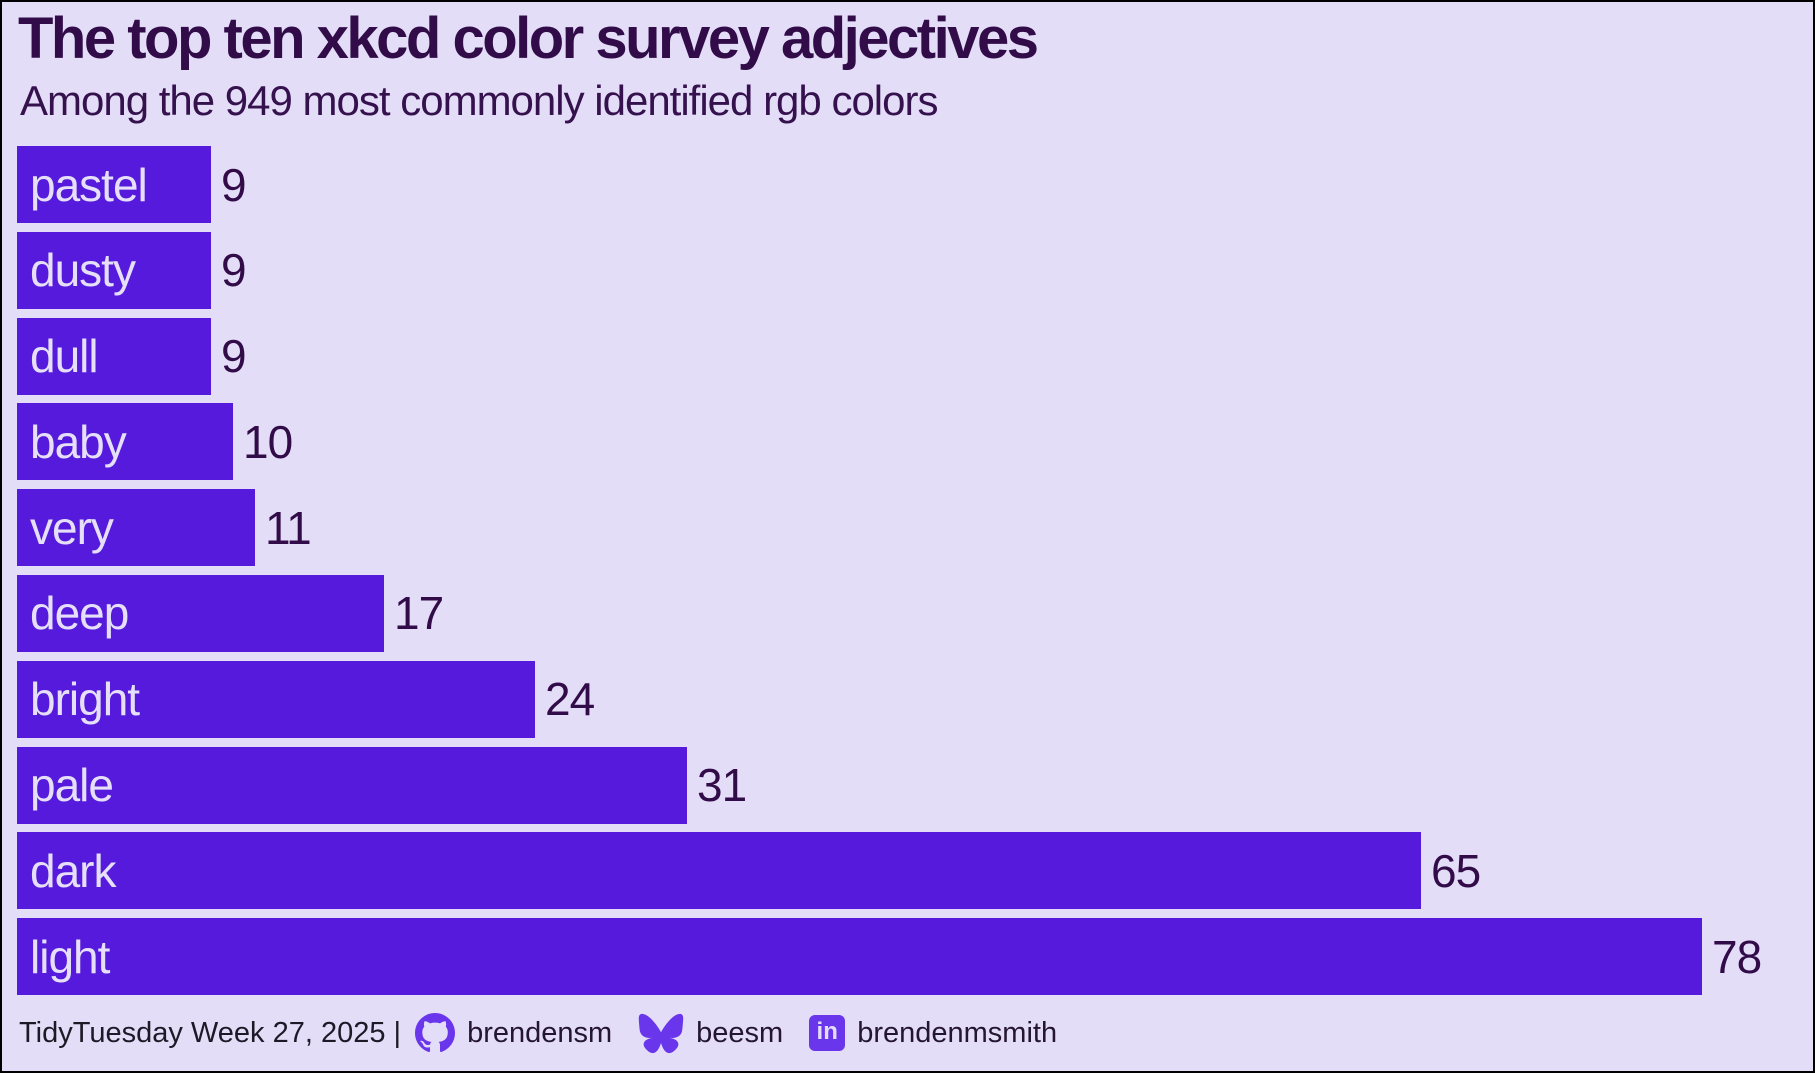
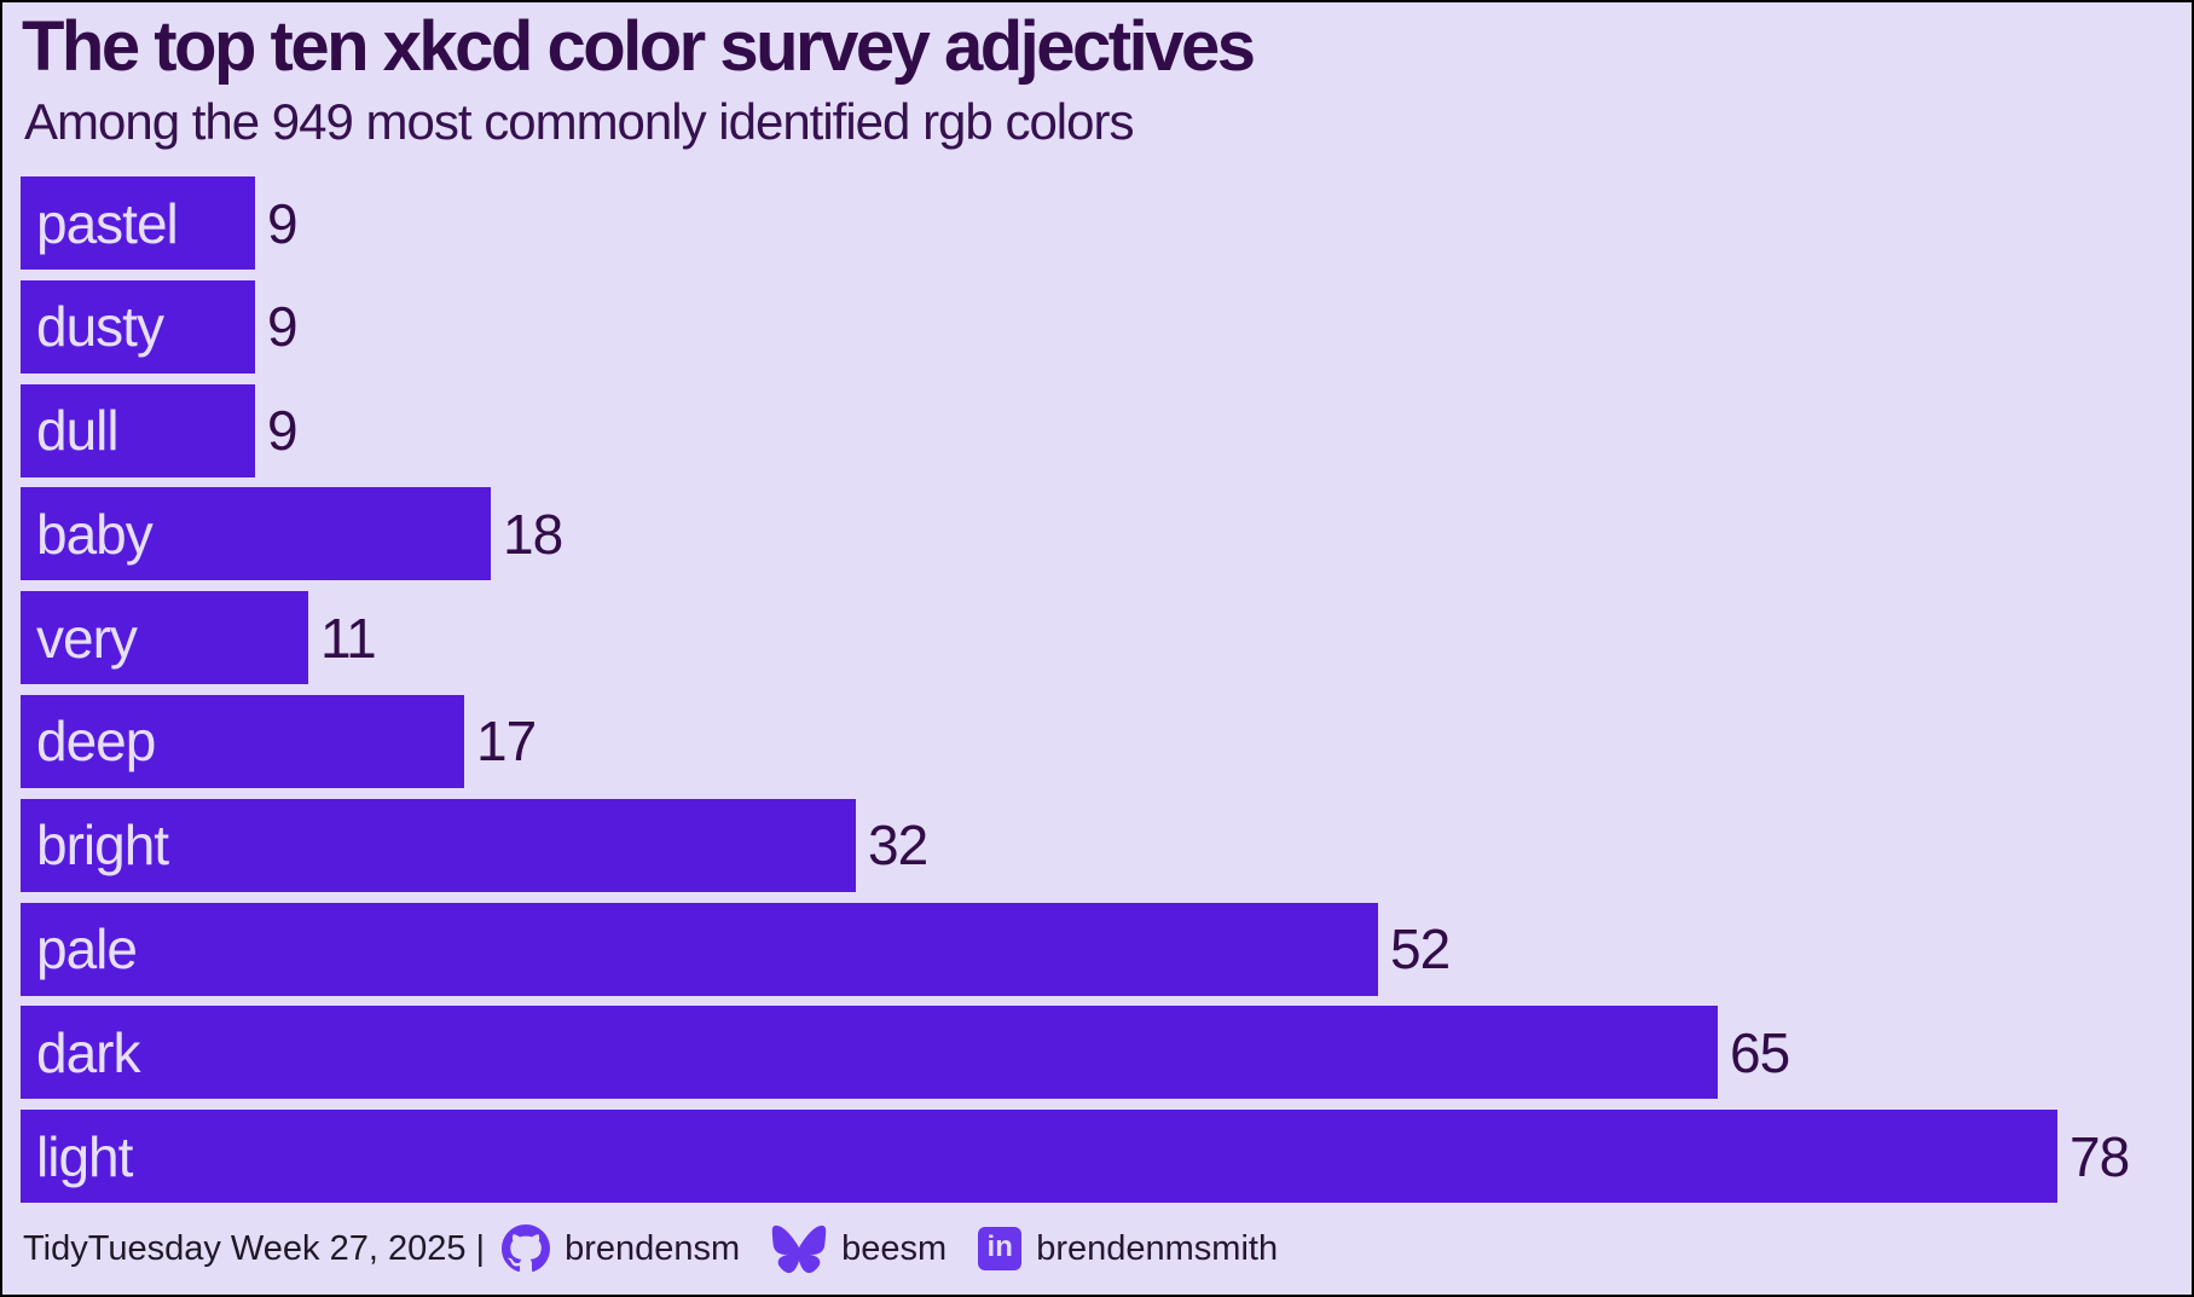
baby: 10 -> 18
bright: 24 -> 32
pale: 31 -> 52
